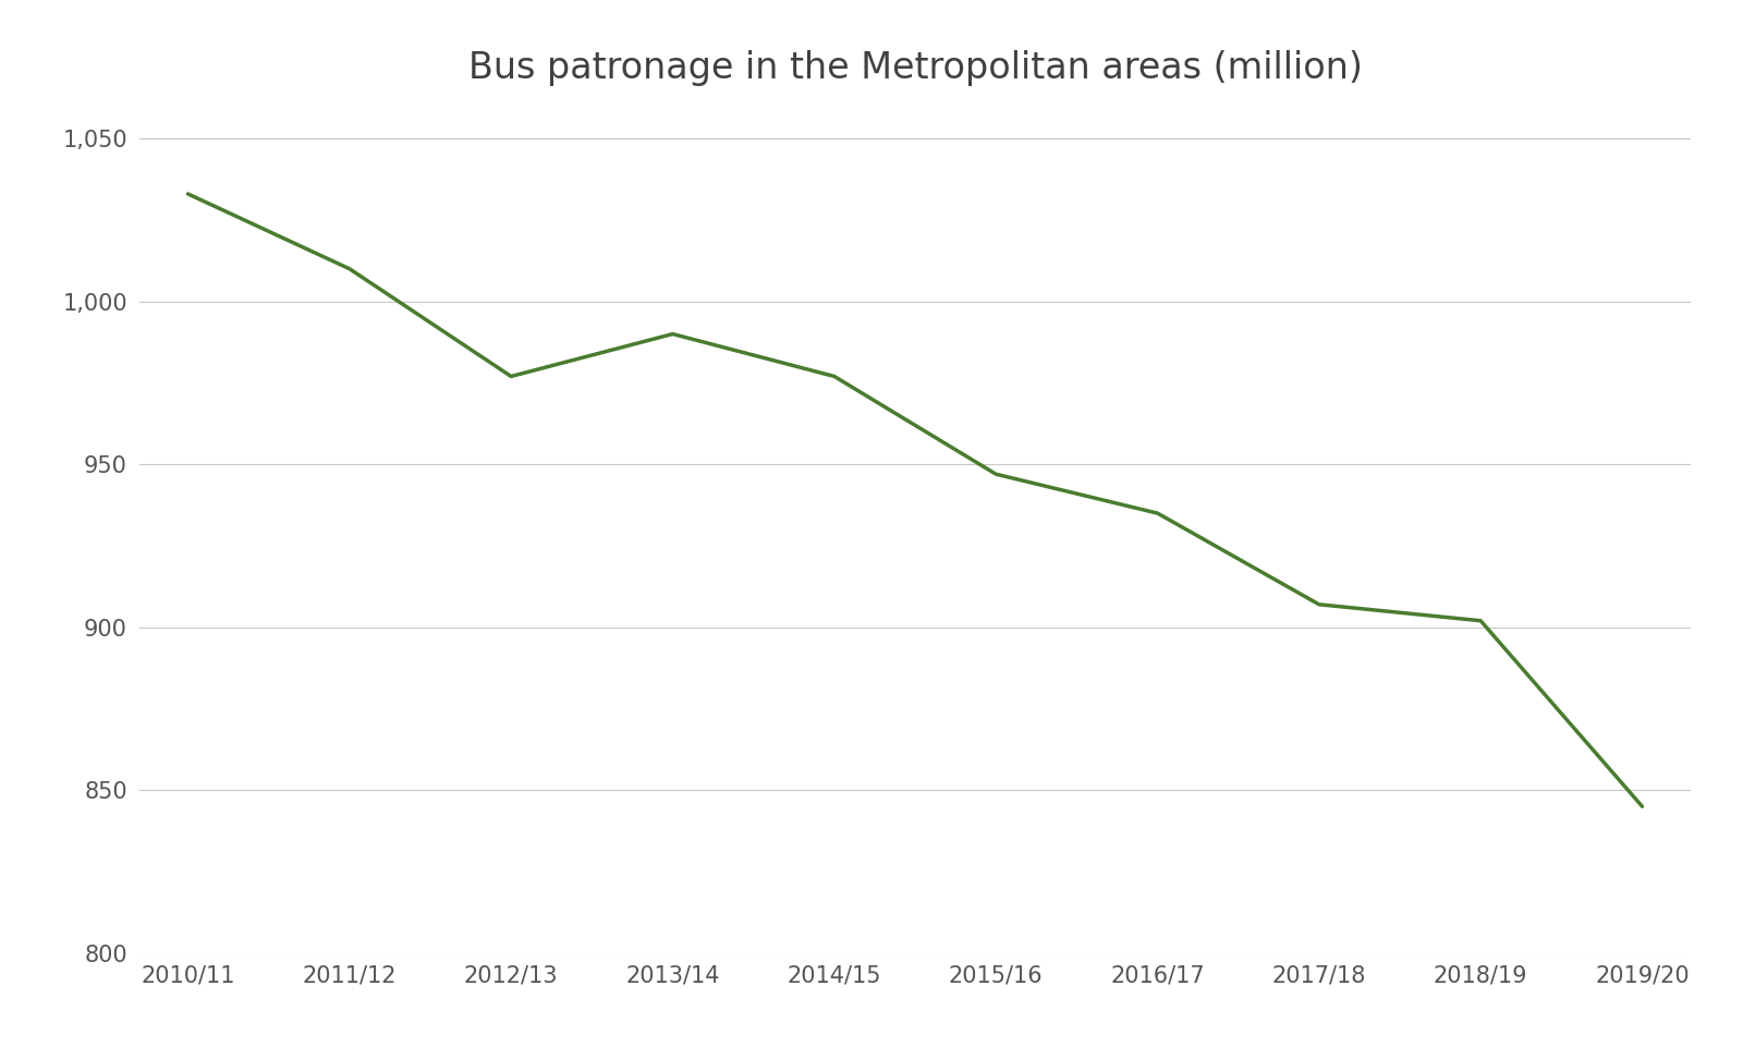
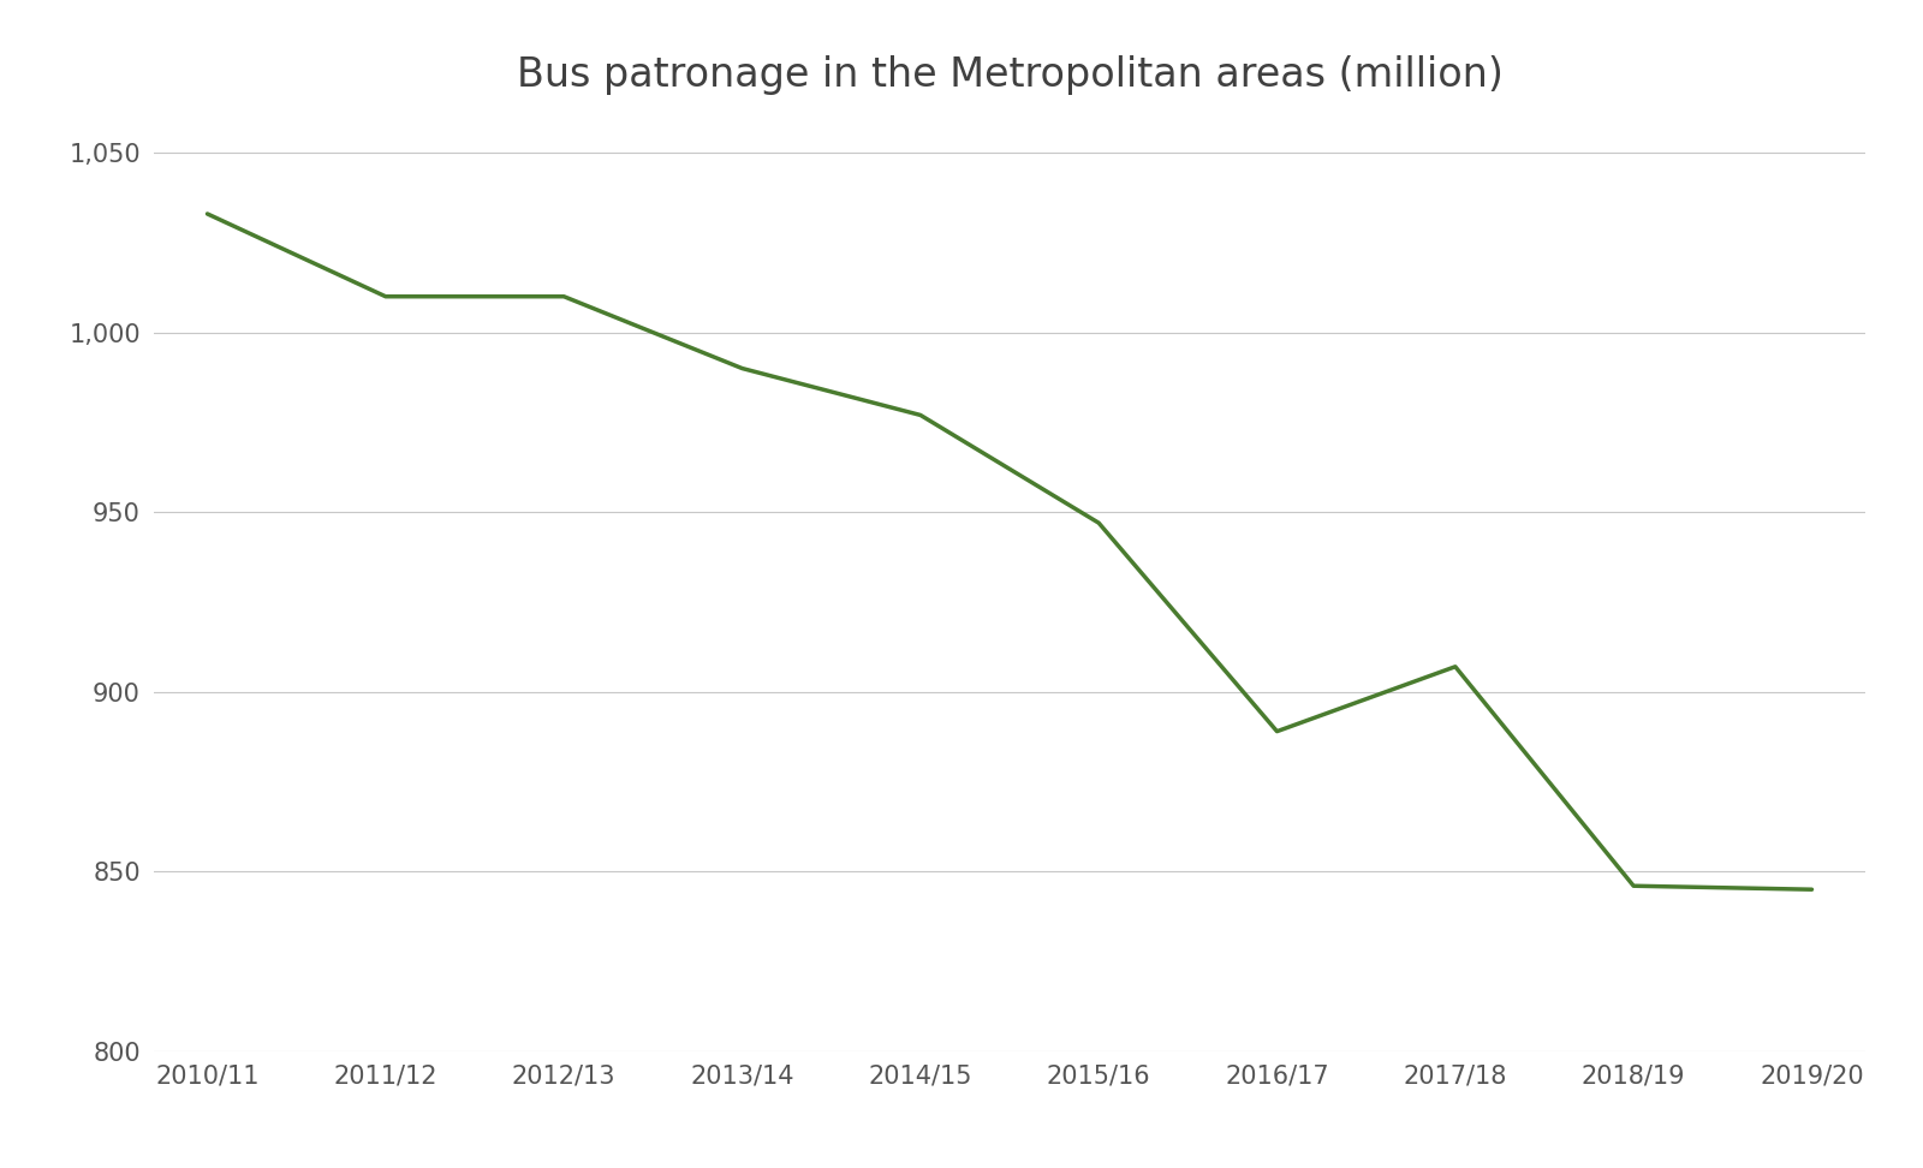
2012/13: 977 -> 1,010
2016/17: 935 -> 889
2018/19: 902 -> 846
